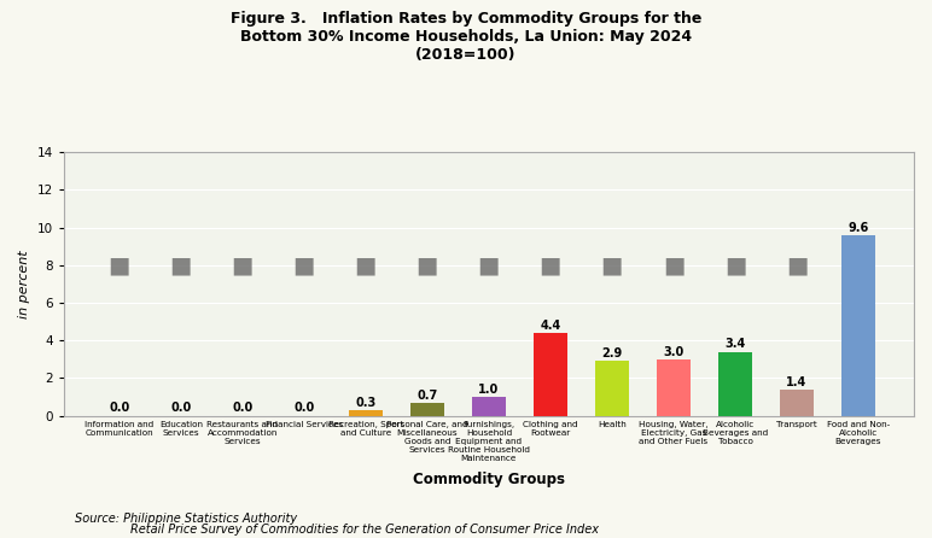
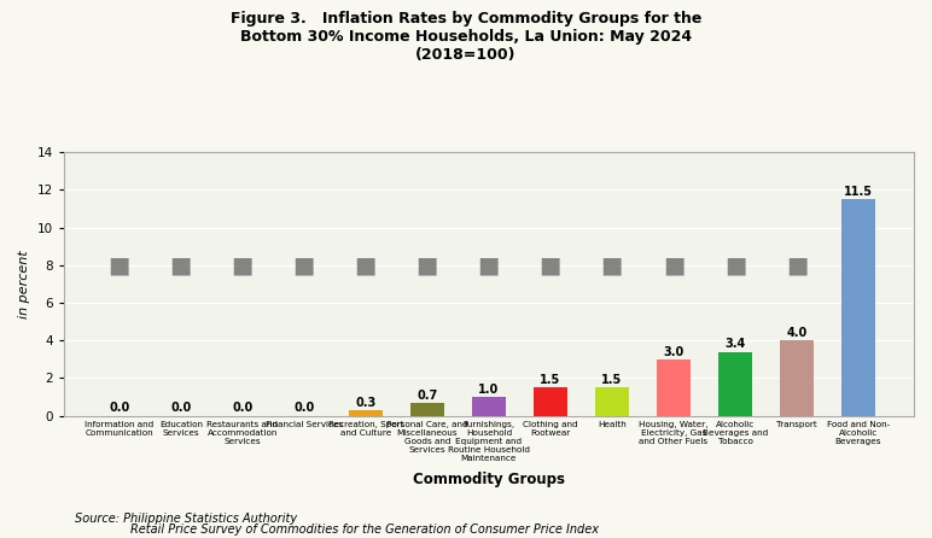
Clothing and Footwear: 4.4 -> 1.5
Health: 2.9 -> 1.5
Transport: 1.4 -> 4.0
Food and Non- Alcoholic Beverages: 9.6 -> 11.5
